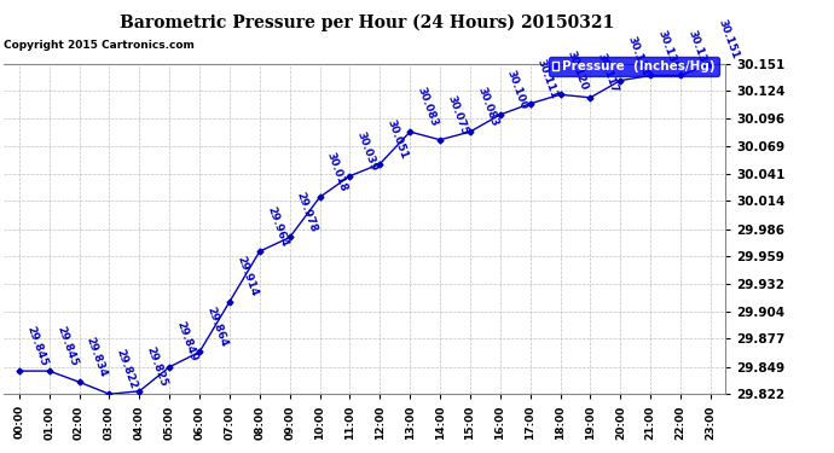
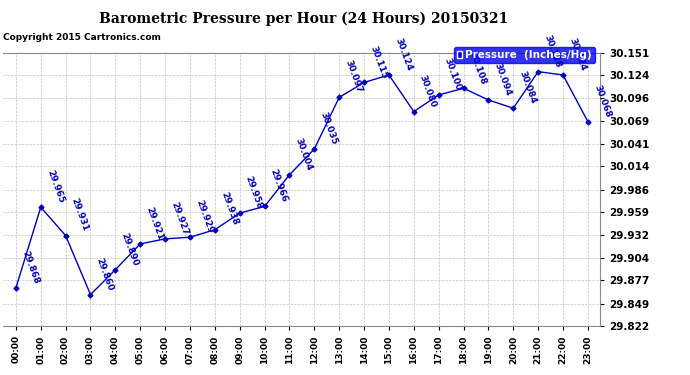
00:00: 29.845 -> 29.868
01:00: 29.845 -> 29.965
02:00: 29.834 -> 29.931
03:00: 29.822 -> 29.860
04:00: 29.825 -> 29.890
05:00: 29.849 -> 29.921
06:00: 29.864 -> 29.927
07:00: 29.914 -> 29.929
08:00: 29.964 -> 29.938
09:00: 29.978 -> 29.958
10:00: 30.018 -> 29.966
11:00: 30.039 -> 30.004
12:00: 30.051 -> 30.035
13:00: 30.083 -> 30.097
14:00: 30.075 -> 30.115
15:00: 30.083 -> 30.124
16:00: 30.100 -> 30.080
17:00: 30.111 -> 30.100
18:00: 30.120 -> 30.108
19:00: 30.117 -> 30.094
20:00: 30.134 -> 30.084
21:00: 30.139 -> 30.128
22:00: 30.139 -> 30.124
23:00: 30.151 -> 30.068
